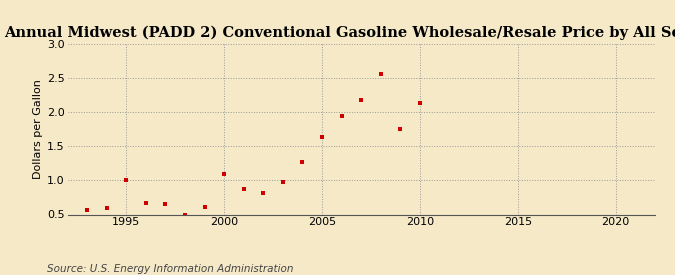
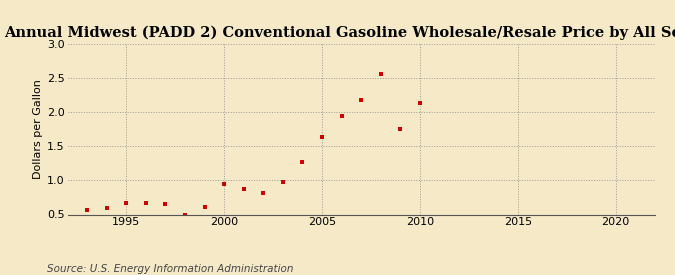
1995: 1.00 -> 0.67
2000: 1.10 -> 0.95
